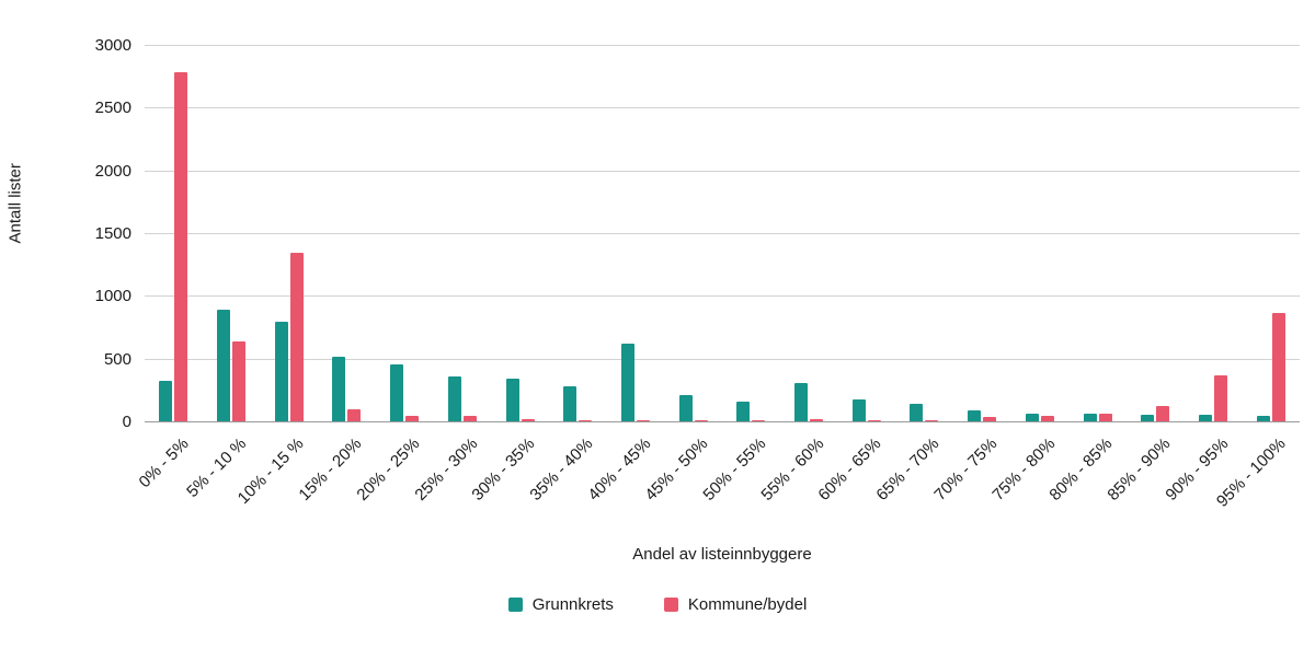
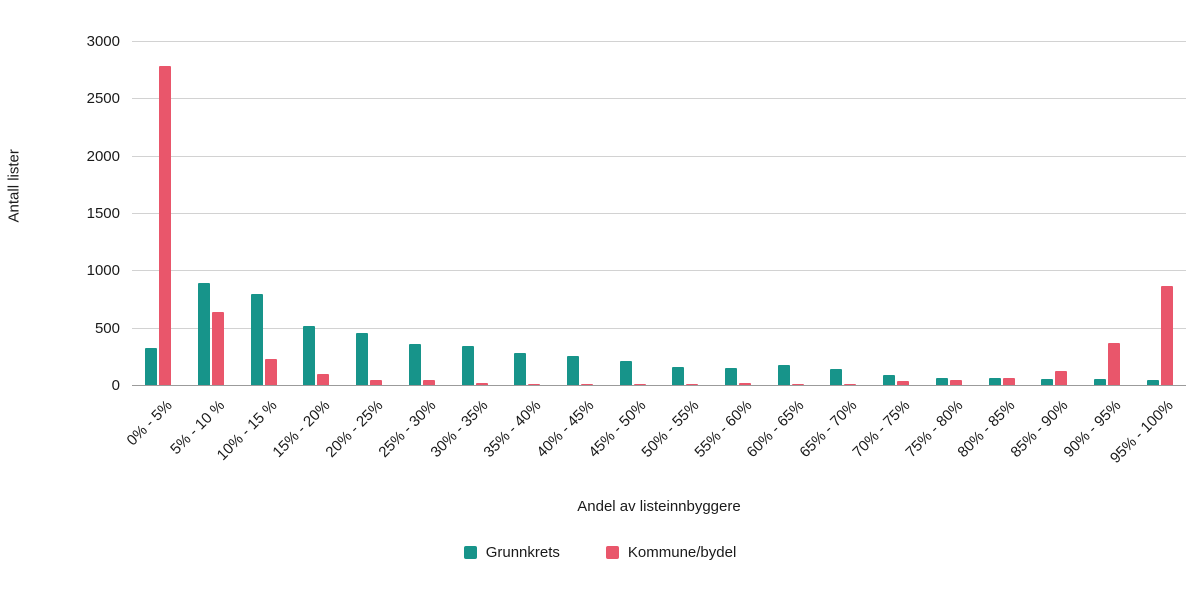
Kommune/bydel/10% - 15 %: 1350 -> 230
Grunnkrets/40% - 45%: 620 -> 260
Grunnkrets/55% - 60%: 310 -> 150
